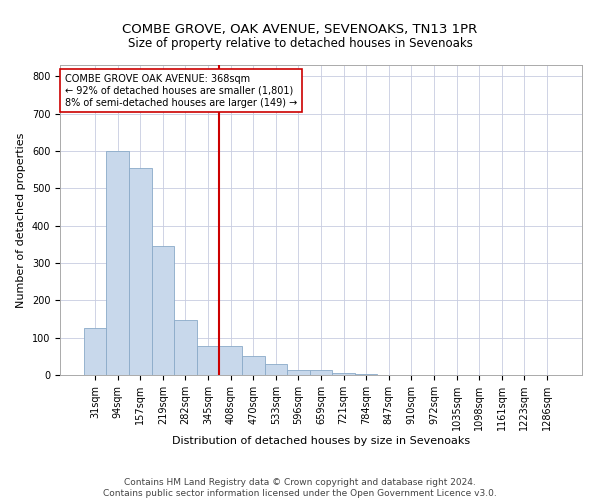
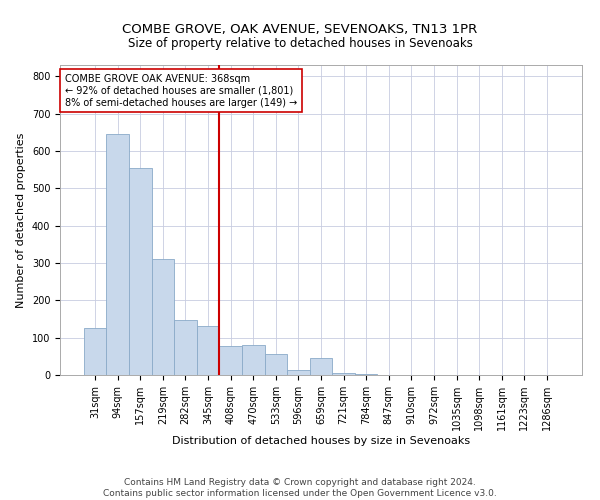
94sqm: 600 -> 645
219sqm: 345 -> 310
345sqm: 78 -> 130
470sqm: 52 -> 80
533sqm: 30 -> 55
659sqm: 13 -> 45
